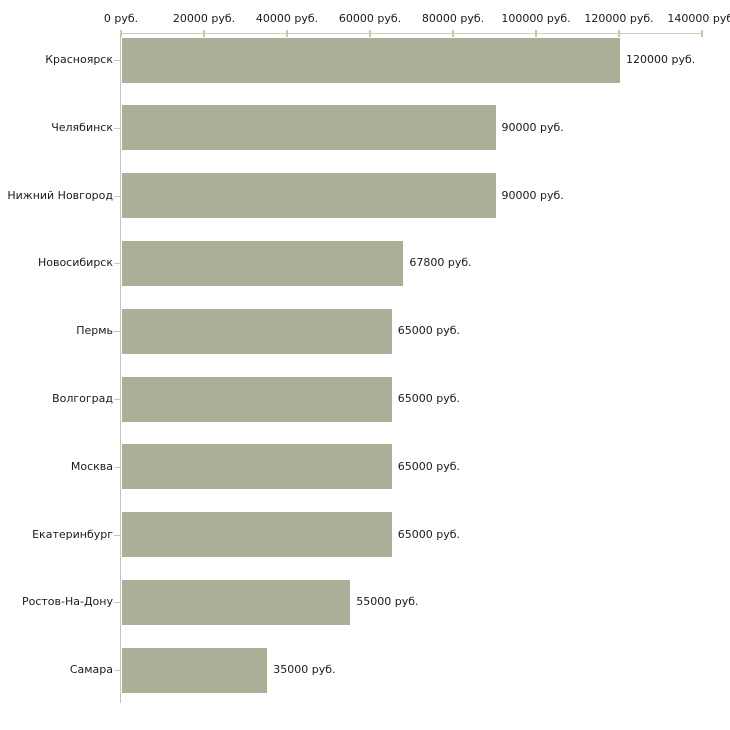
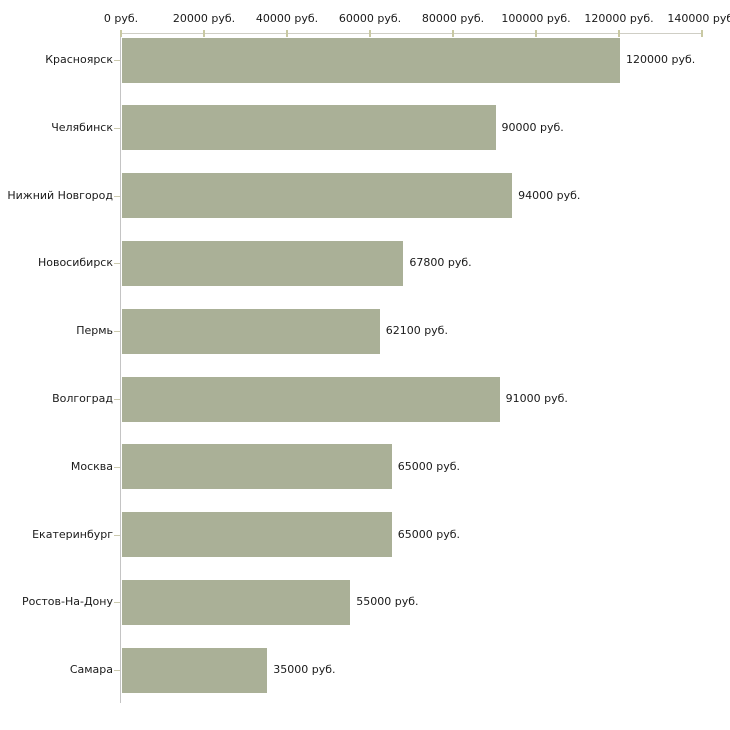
Нижний Новгород: 90000 -> 94000
Пермь: 65000 -> 62100
Волгоград: 65000 -> 91000
